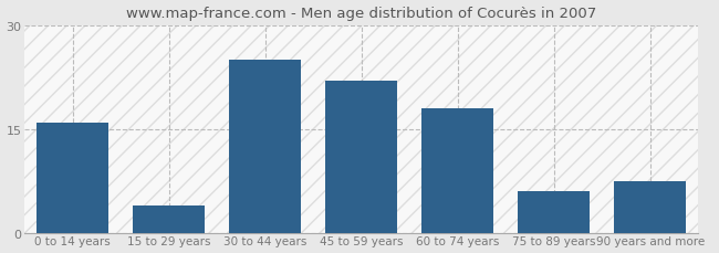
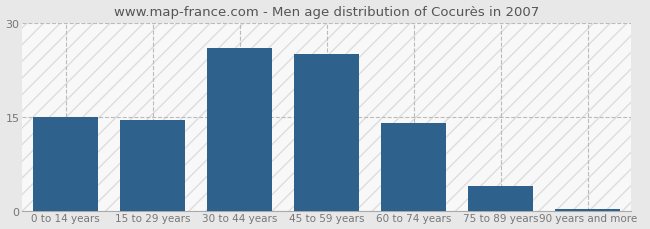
0 to 14 years: 16.0 -> 15.0
15 to 29 years: 4.0 -> 14.5
30 to 44 years: 25.0 -> 26.0
45 to 59 years: 22.0 -> 25.0
60 to 74 years: 18.0 -> 14.0
75 to 89 years: 6.0 -> 4.0
90 years and more: 7.4 -> 0.3
